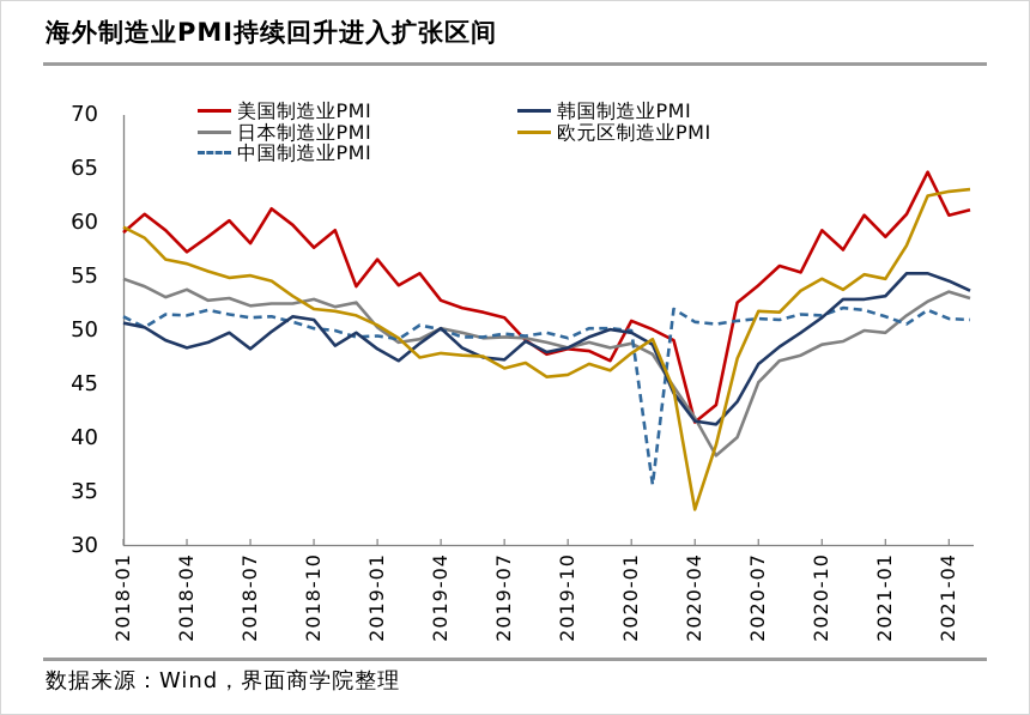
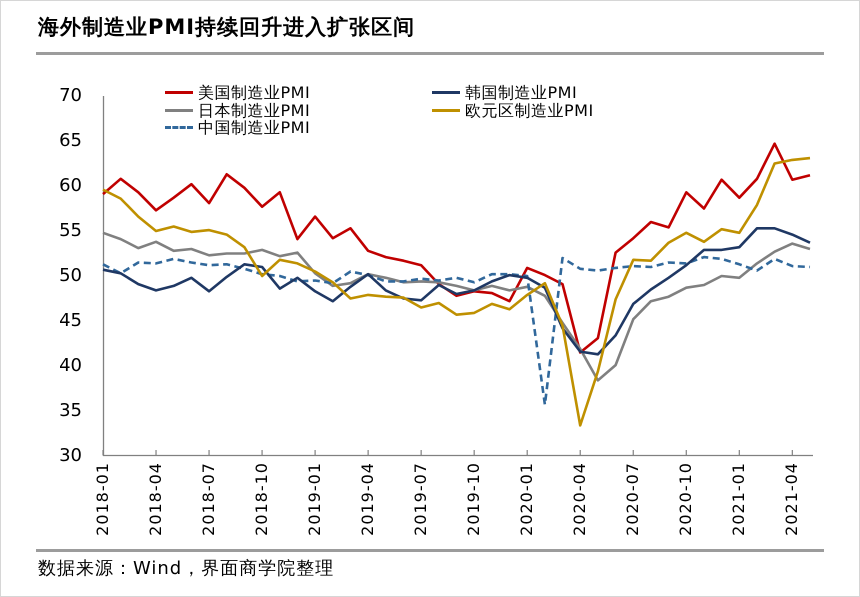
欧元区制造业PMI/2018-04: 56 -> 55
欧元区制造业PMI/2018-10: 52 -> 50
